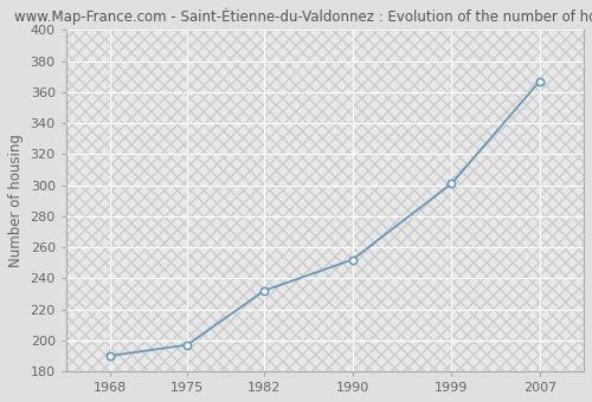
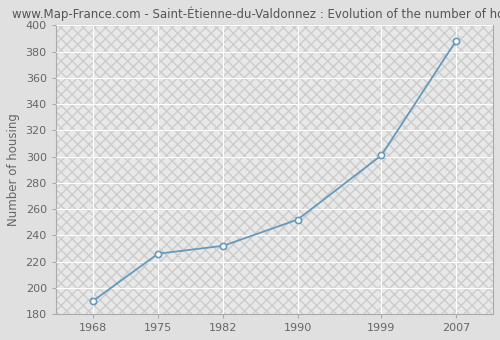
1975: 197 -> 226
2007: 367 -> 388
